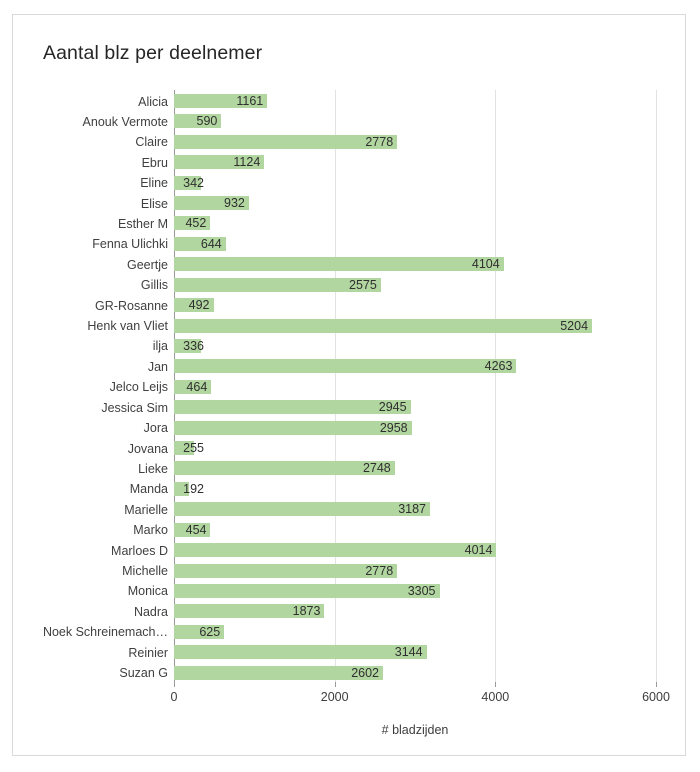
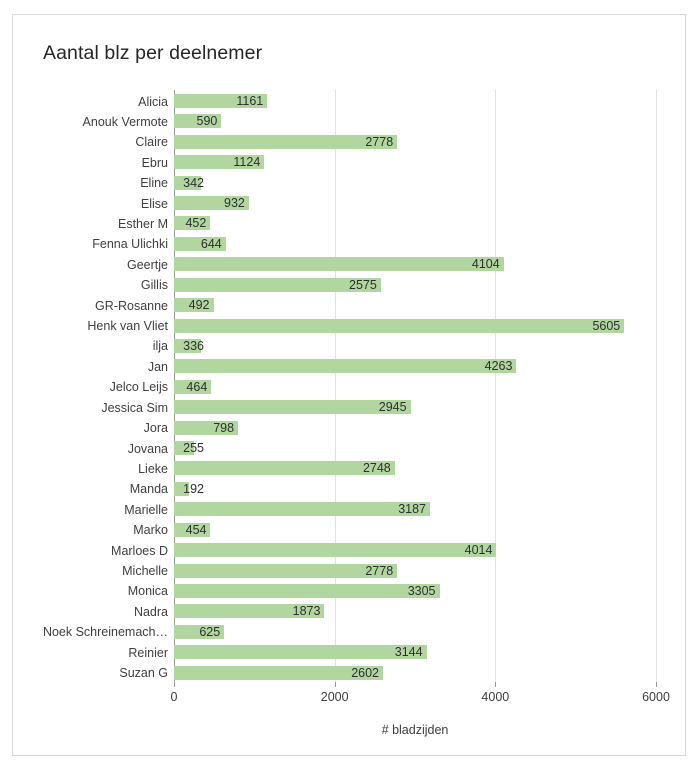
Henk van Vliet: 5204 -> 5605
Jora: 2958 -> 798
